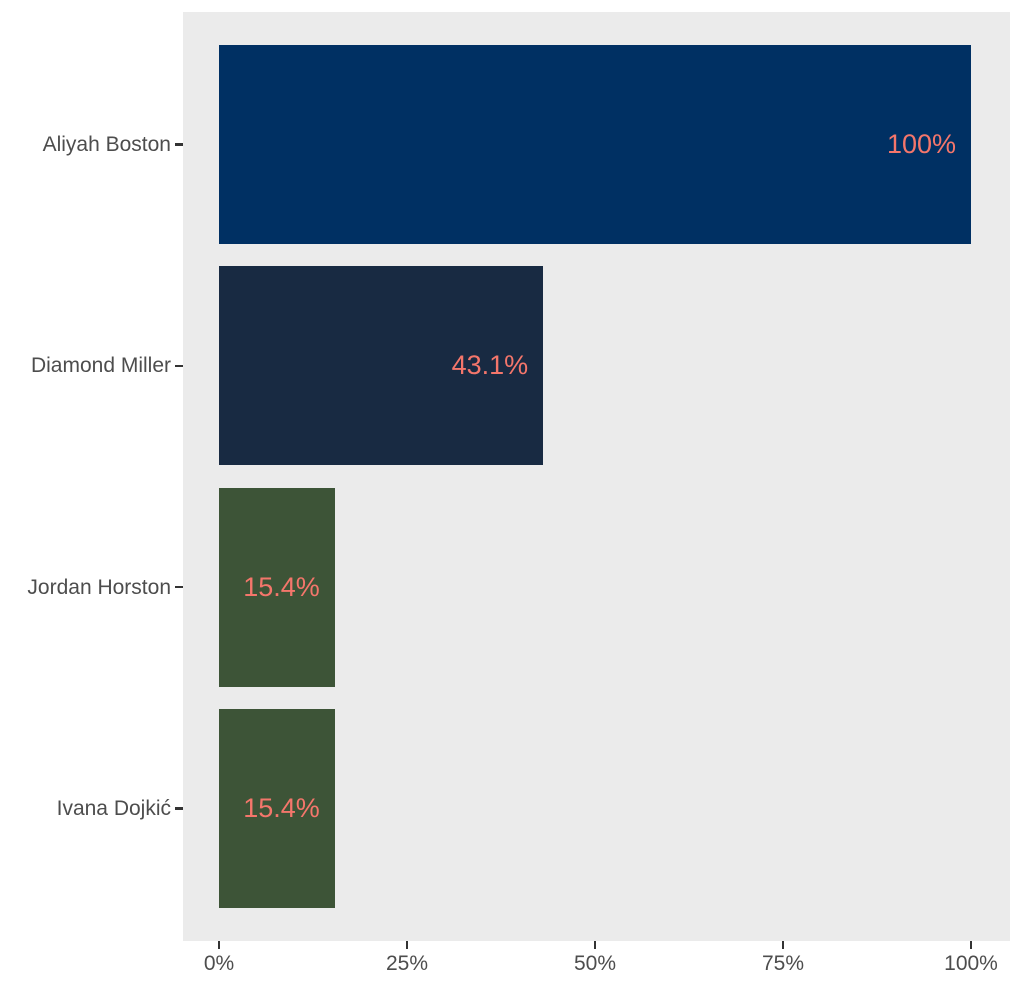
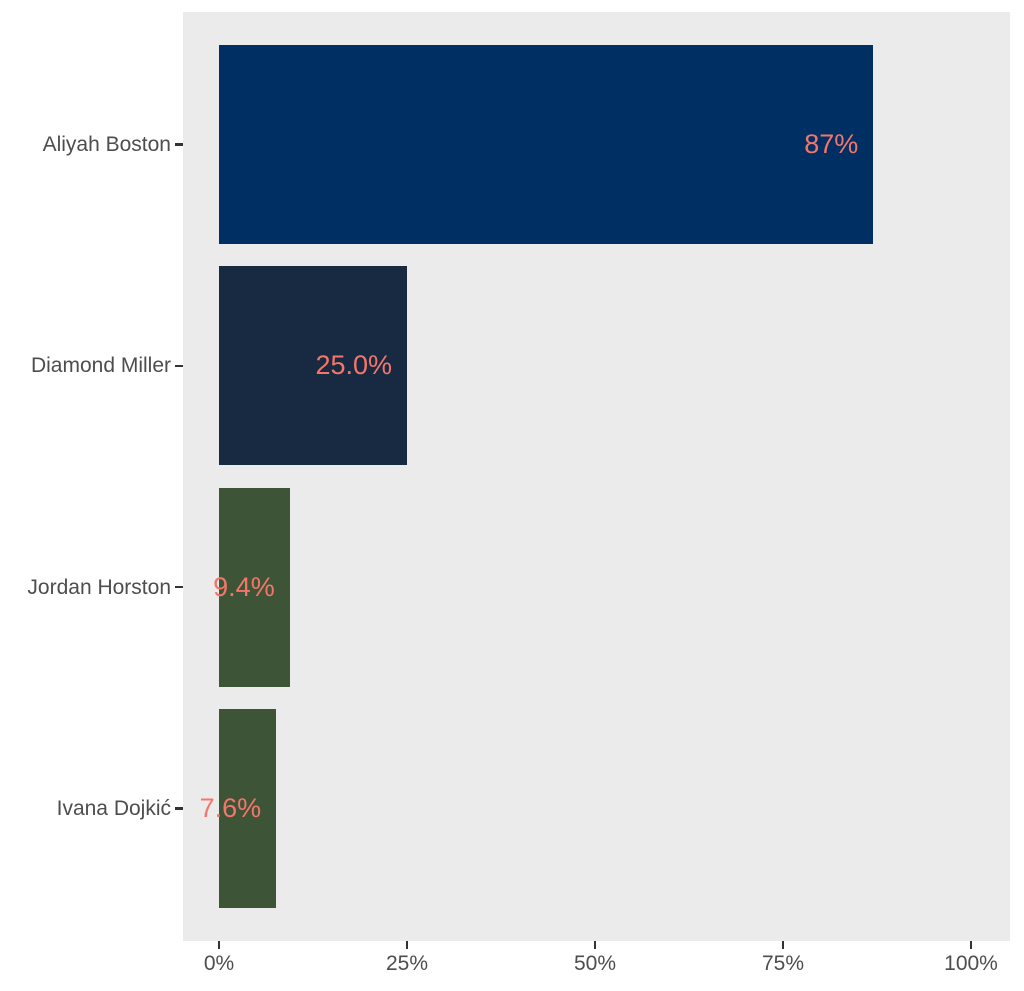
Aliyah Boston: 100% -> 87%
Diamond Miller: 43.1% -> 25.0%
Jordan Horston: 15.4% -> 9.4%
Ivana Dojkić: 15.4% -> 7.6%
